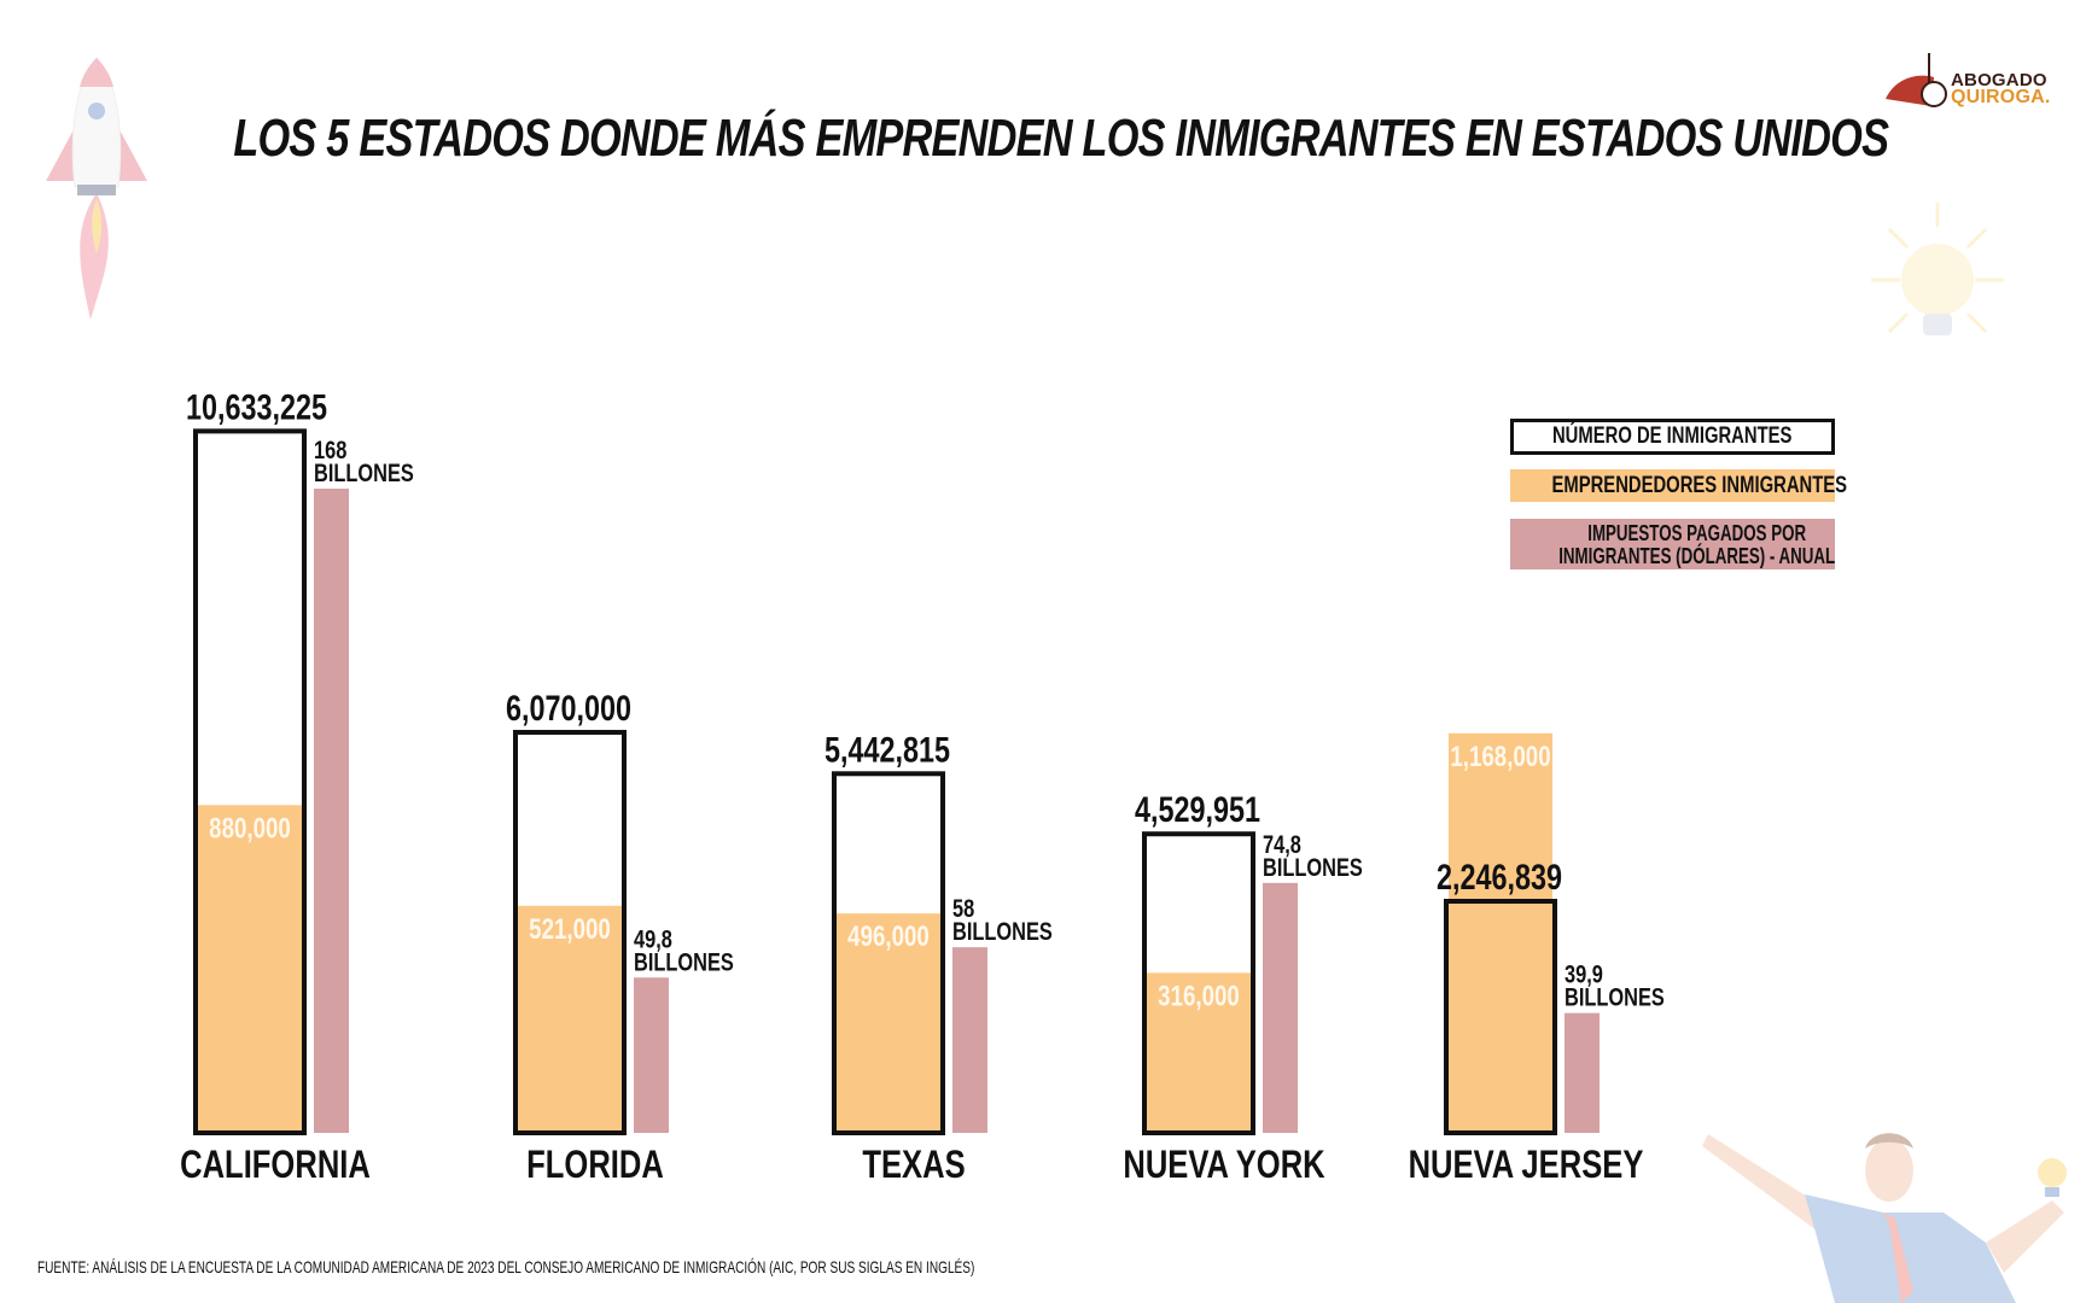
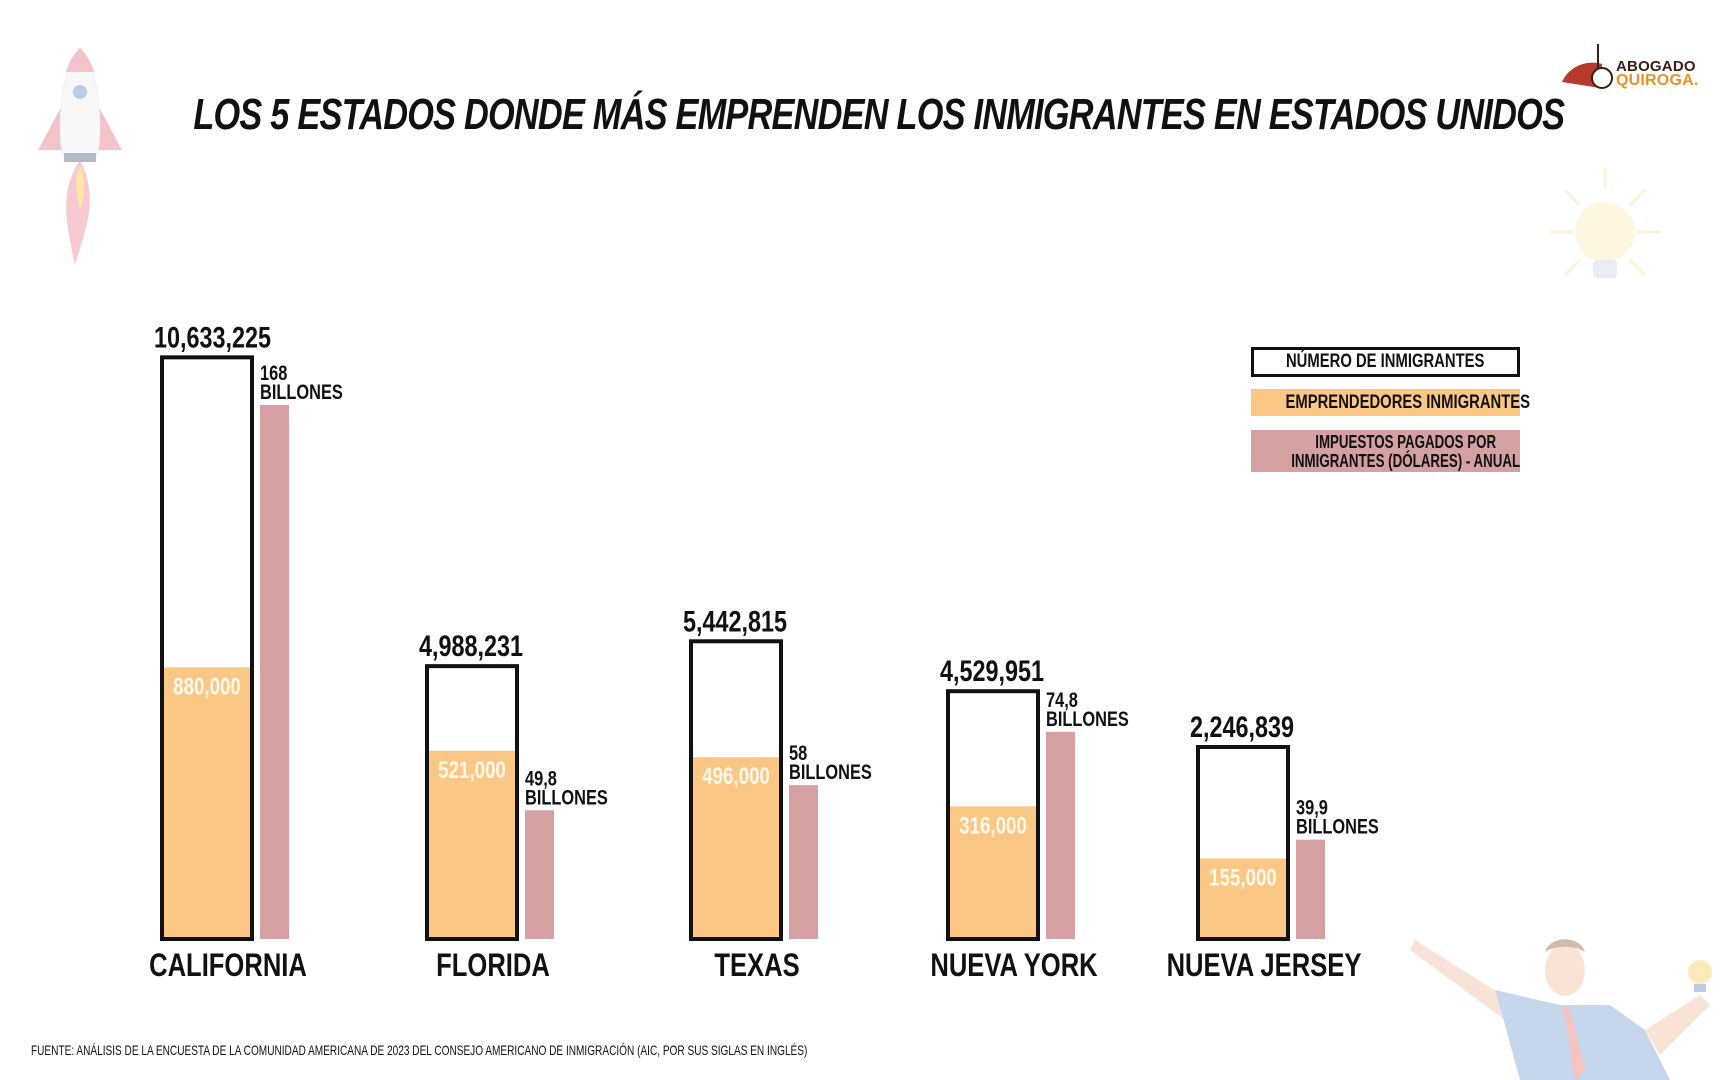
NÚMERO DE INMIGRANTES/FLORIDA: 6,070,000 -> 4,988,231
EMPRENDEDORES INMIGRANTES/NUEVA JERSEY: 1,168,000 -> 155,000
